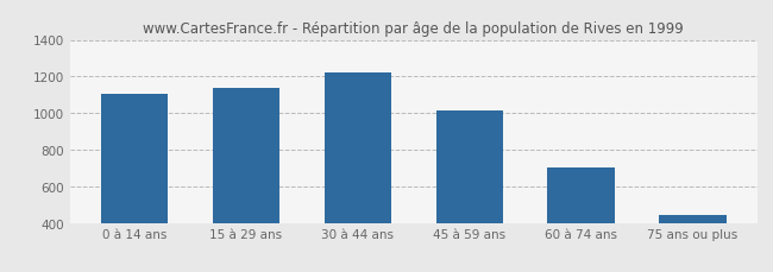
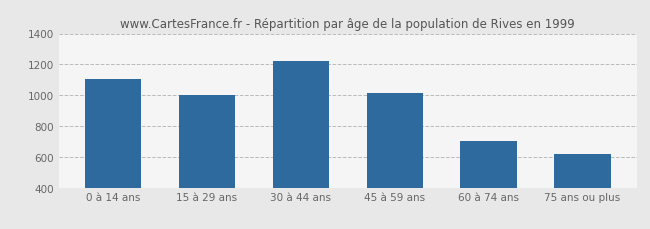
15 à 29 ans: 1140 -> 1000
75 ans ou plus: 440 -> 620
